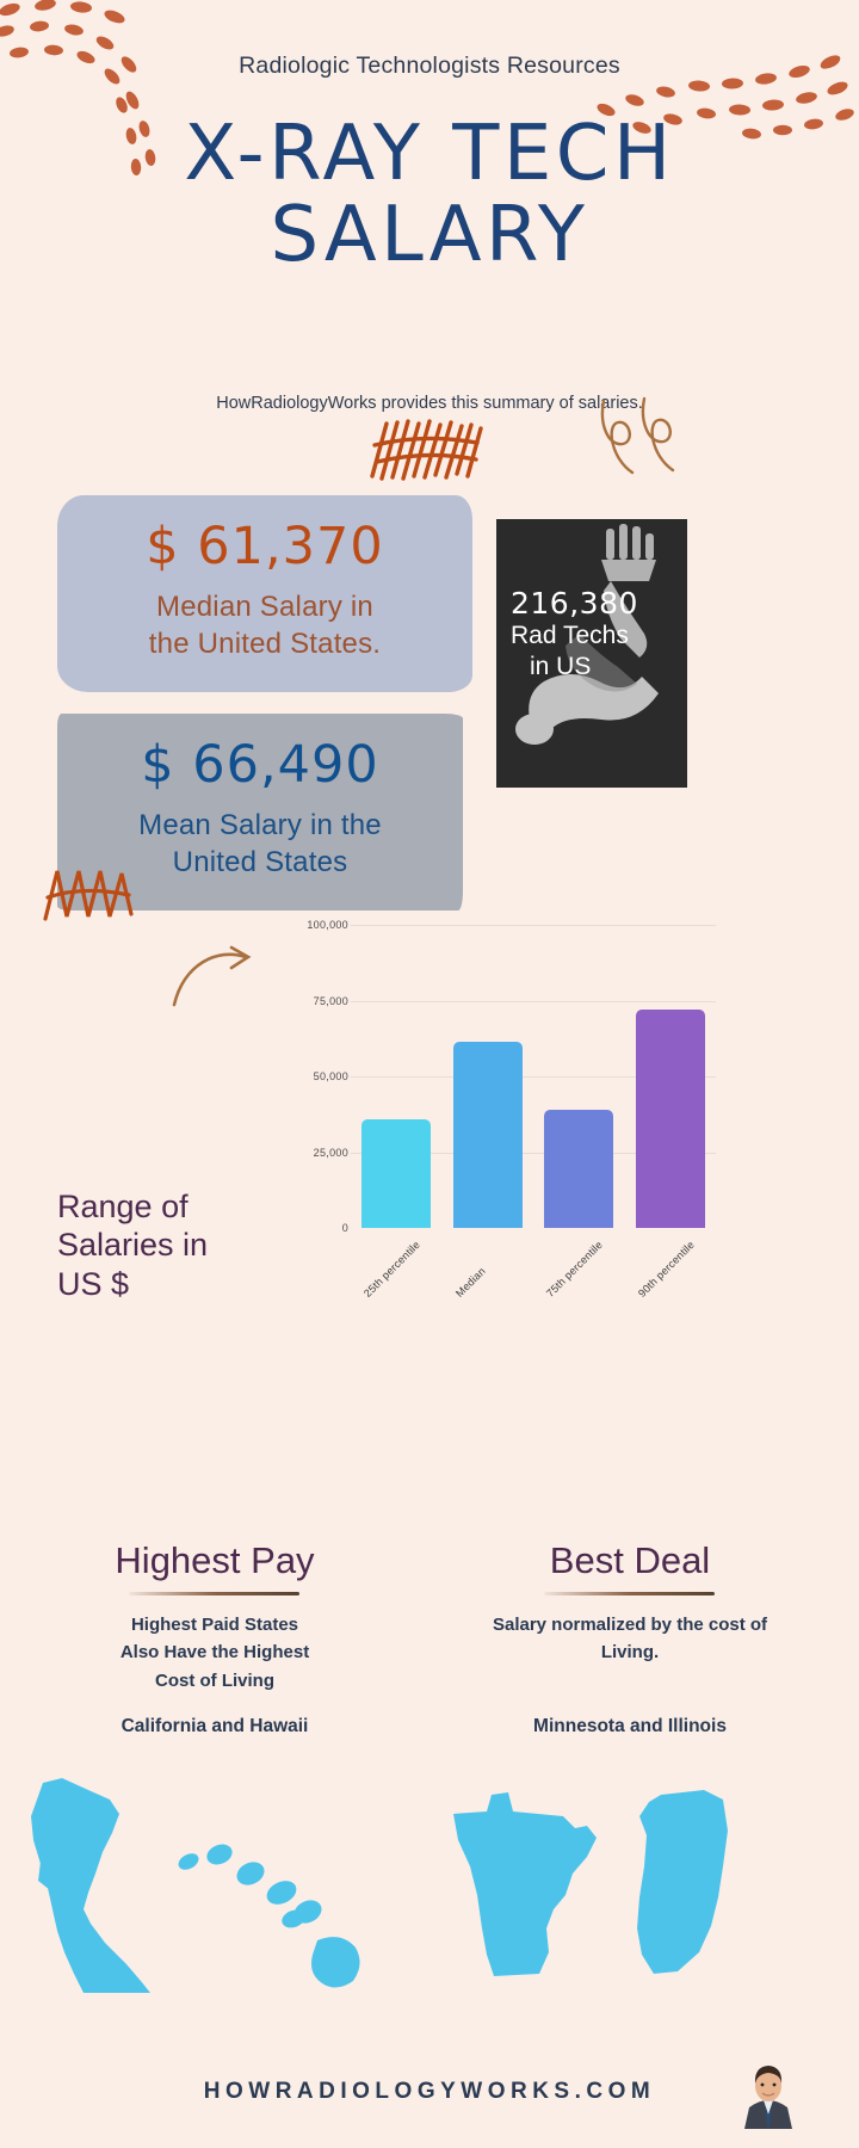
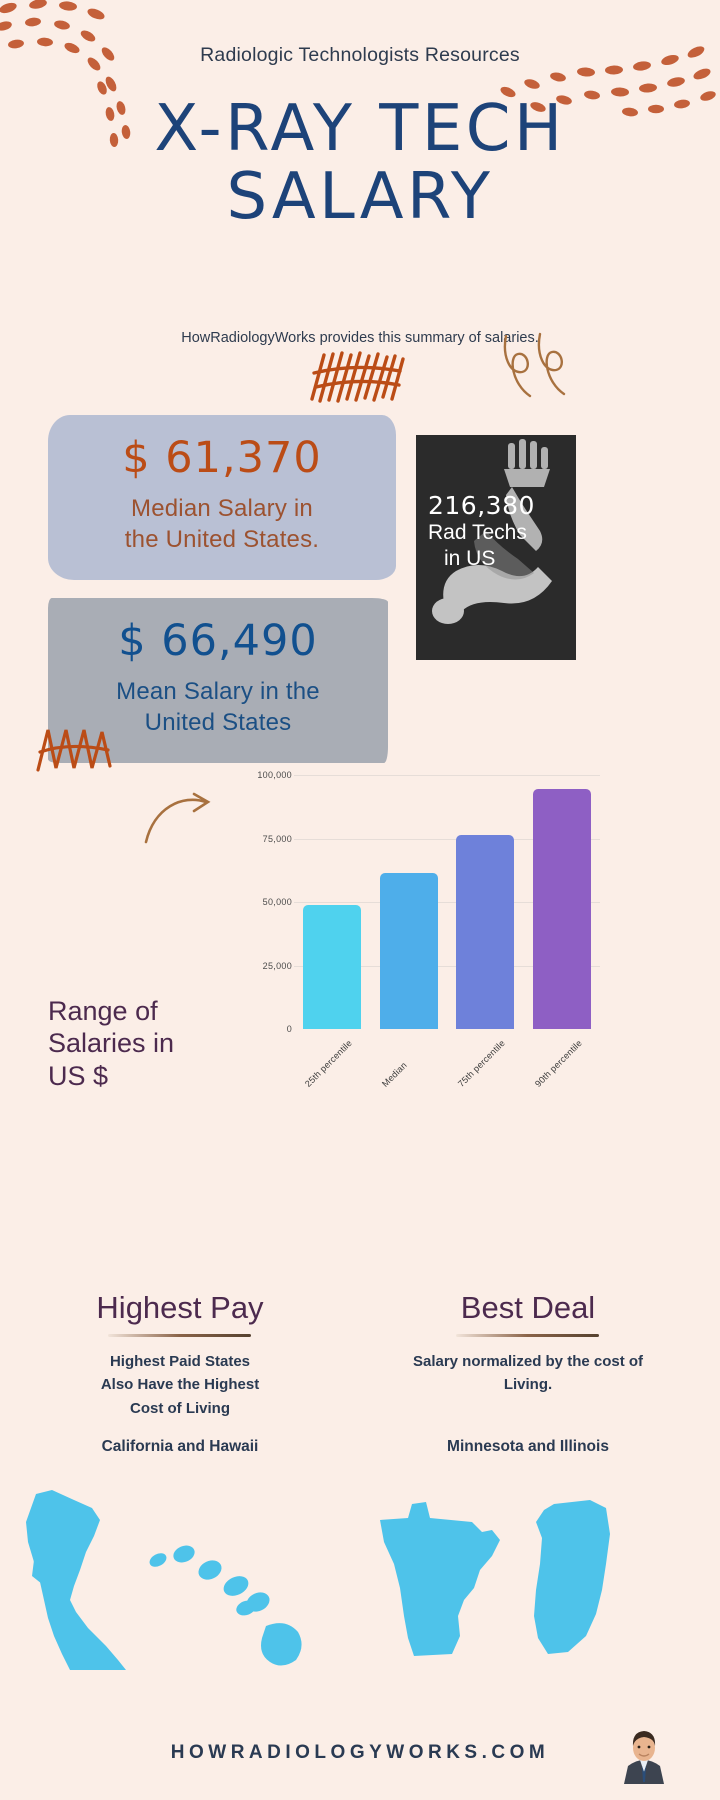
25th percentile: 36000 -> 49000
75th percentile: 39000 -> 76000
90th percentile: 72000 -> 94000
